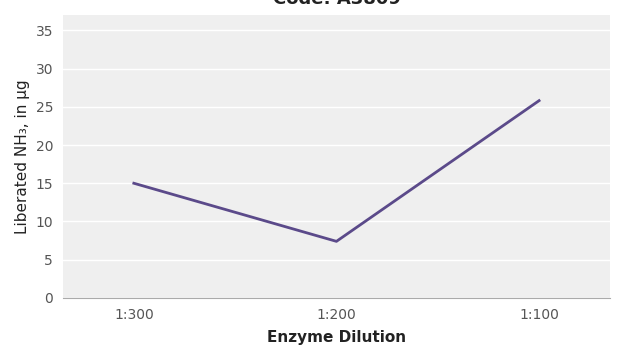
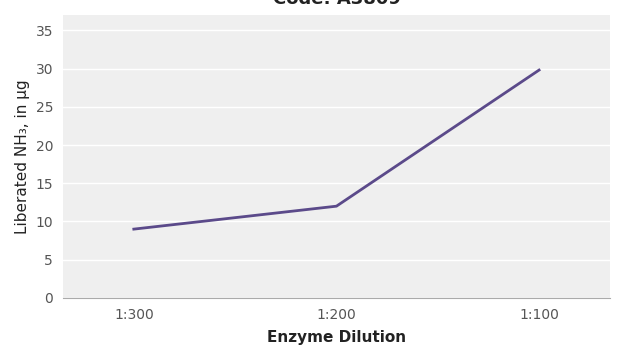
1:300: 15.0 -> 9.0
1:200: 7.4 -> 12.0
1:100: 25.8 -> 29.8
